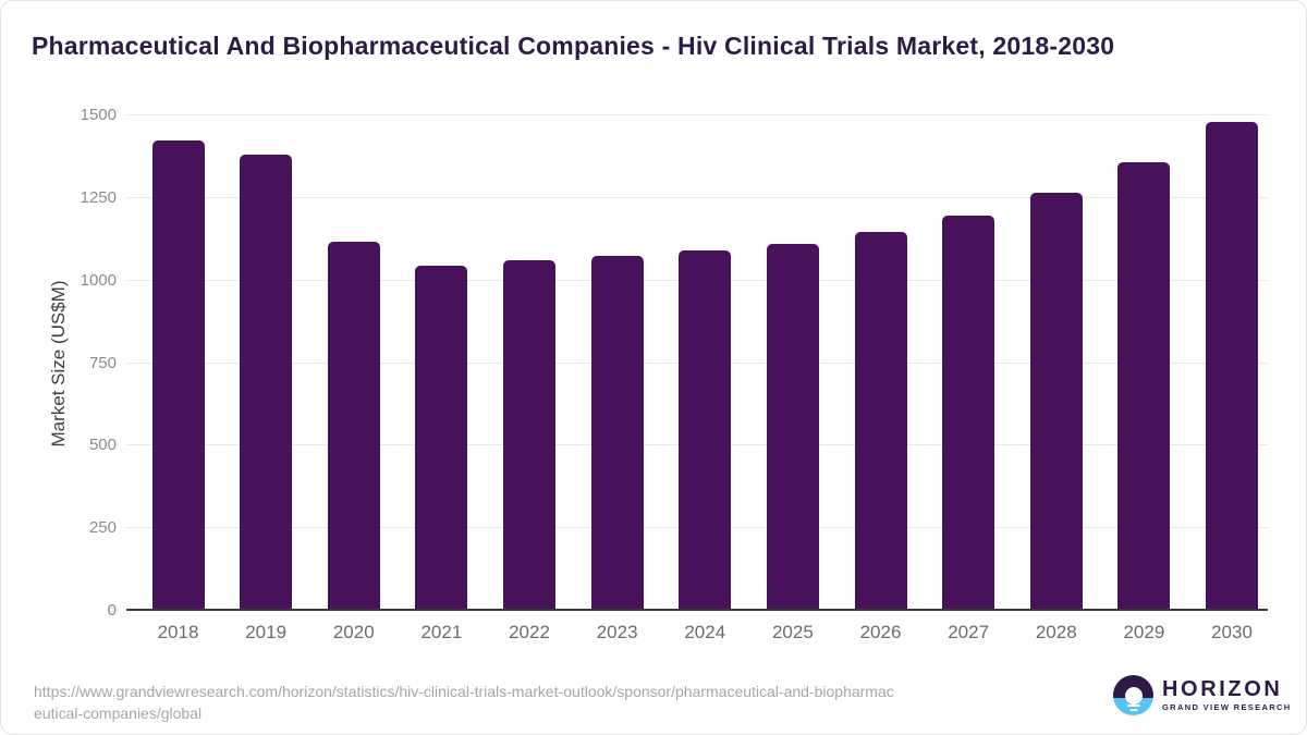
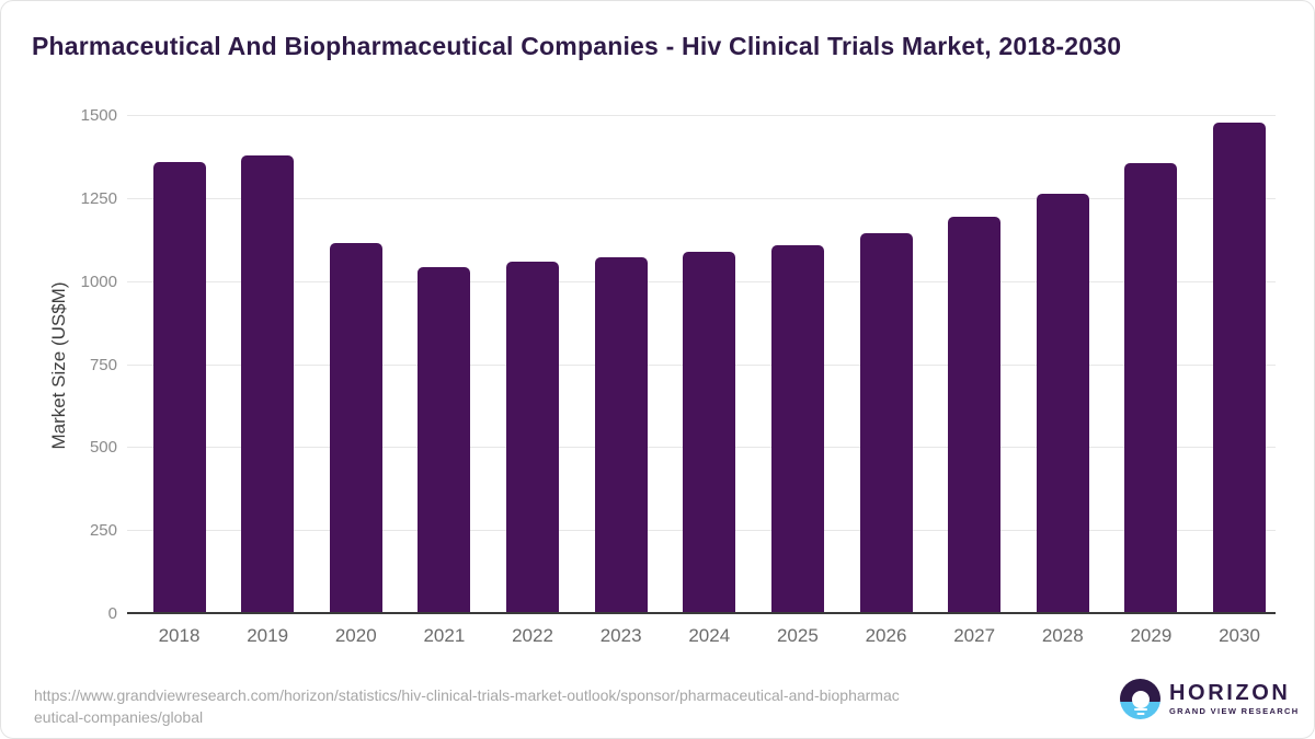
2018: 1420 -> 1360
